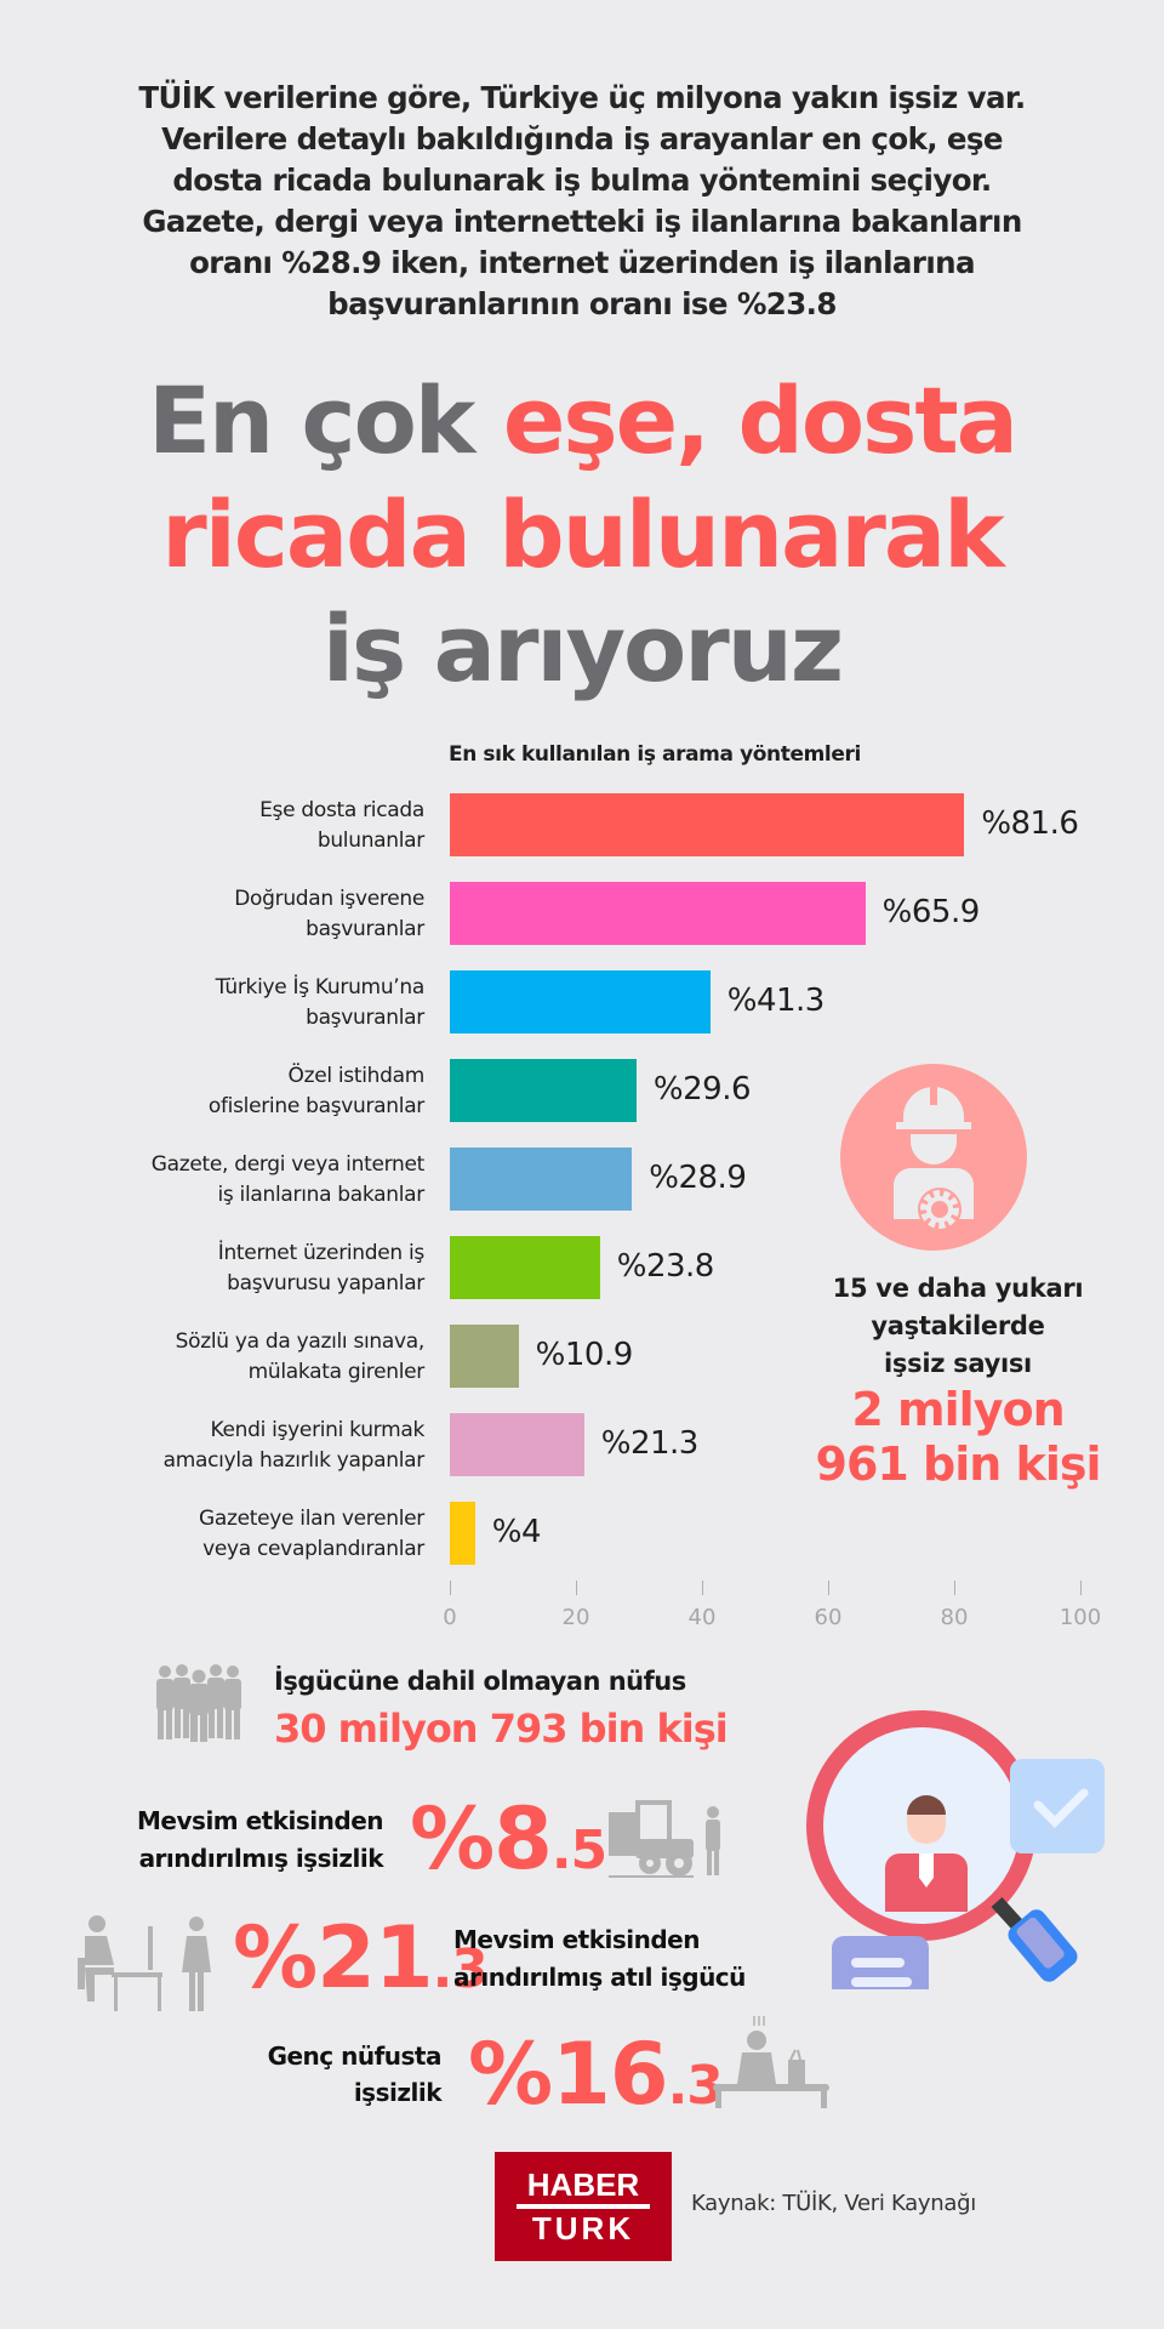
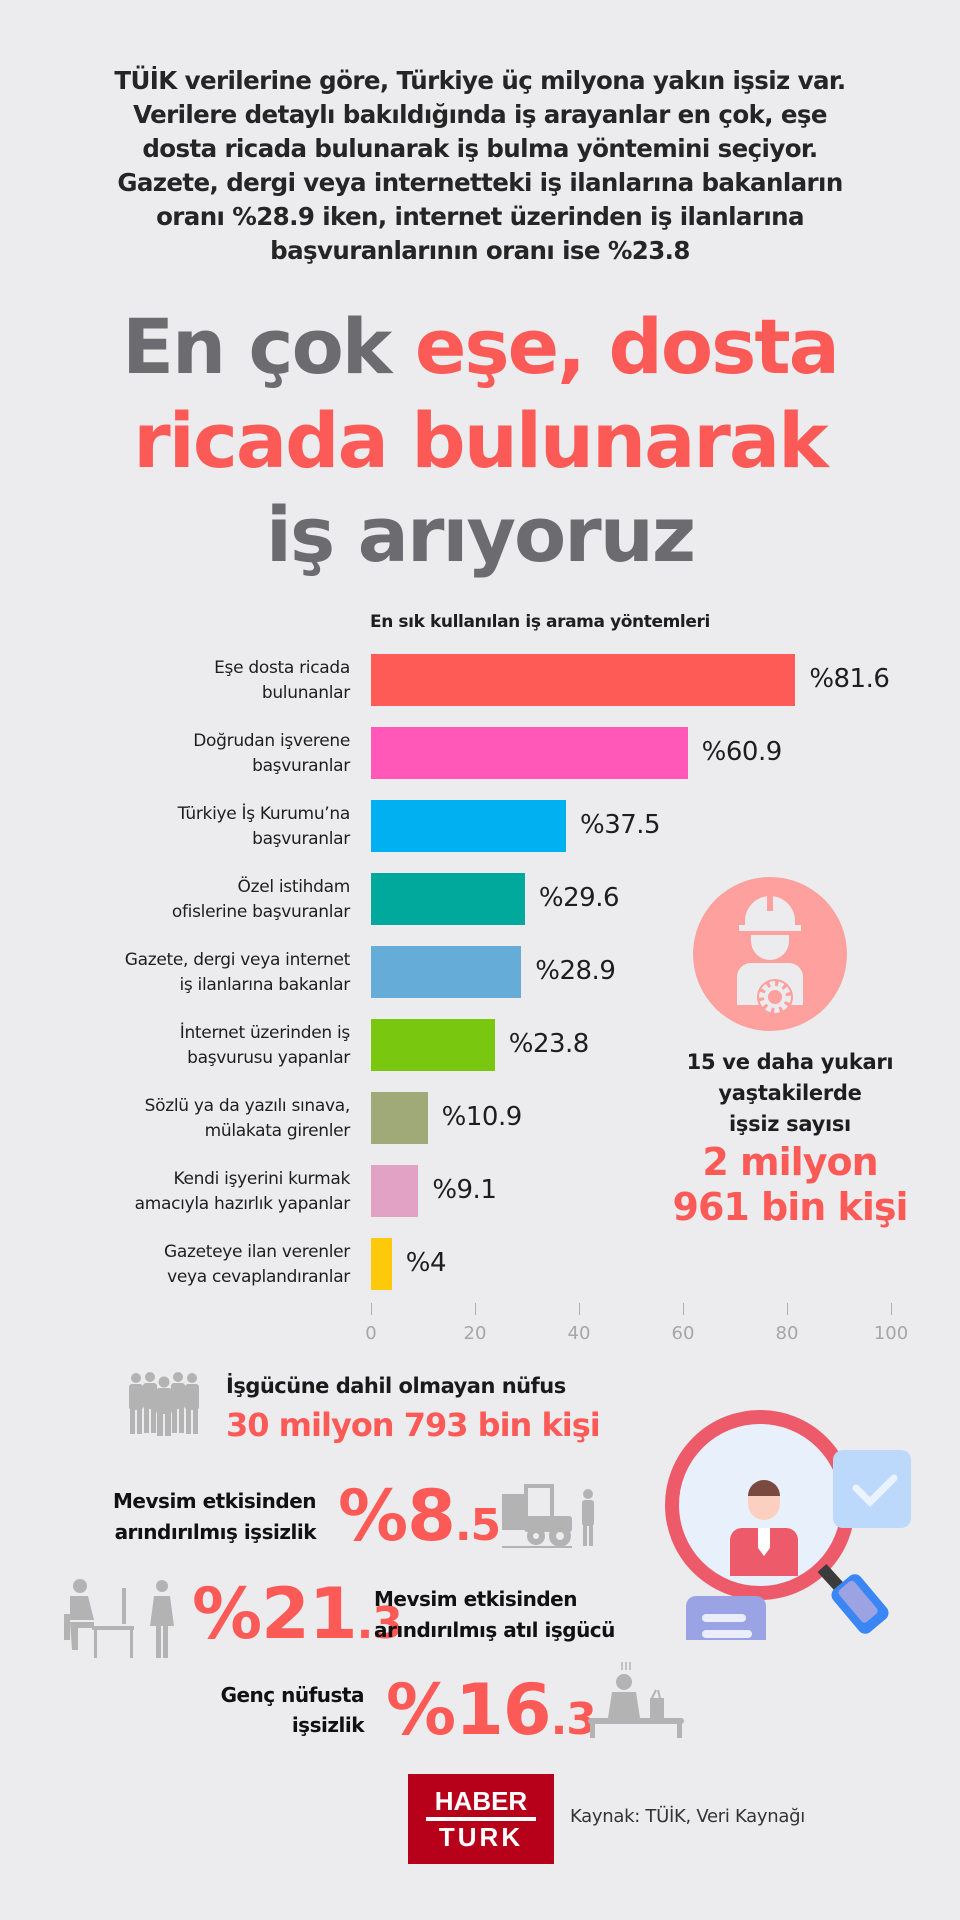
Doğrudan işverene başvuranlar: 65.9 -> 60.9
Türkiye İş Kurumu’na başvuranlar: 41.3 -> 37.5
Kendi işyerini kurmak amacıyla hazırlık yapanlar: 21.3 -> 9.1
